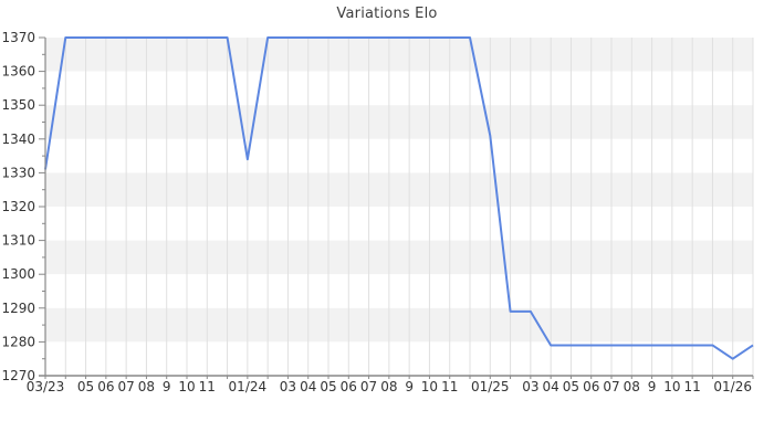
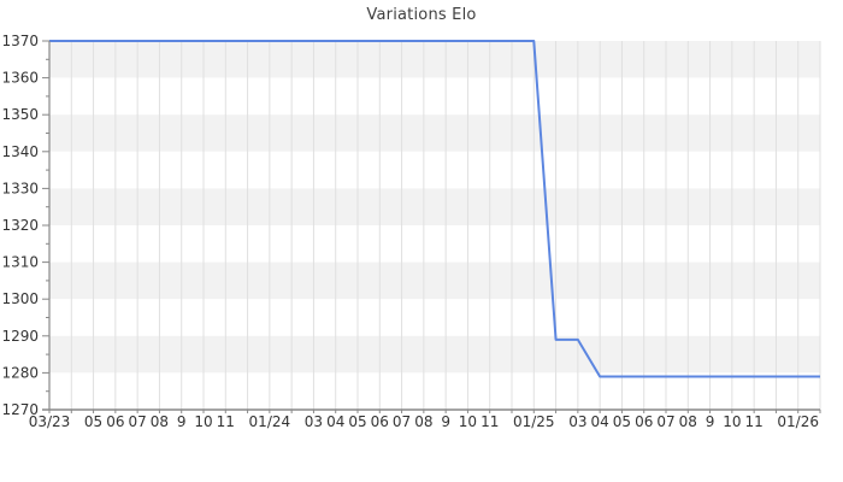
03/23: 1331 -> 1370
01/24: 1334 -> 1370
01/25: 1341 -> 1370
01/26: 1275 -> 1279
